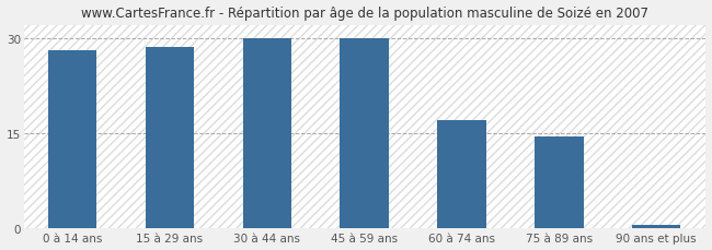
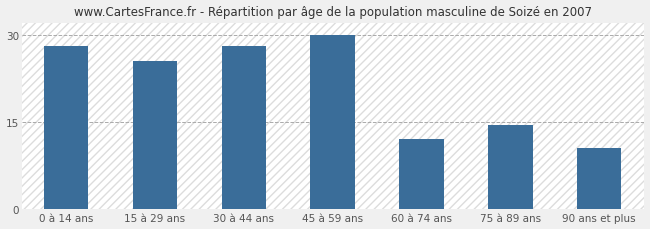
15 à 29 ans: 28.5 -> 25.4
30 à 44 ans: 30.0 -> 28.0
60 à 74 ans: 17.0 -> 12.0
90 ans et plus: 0.5 -> 10.6
